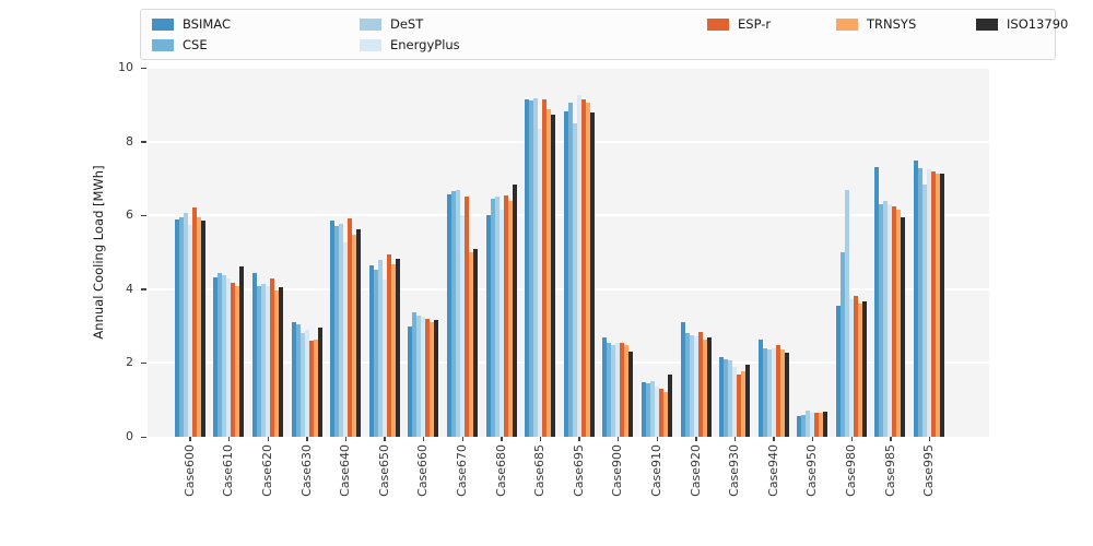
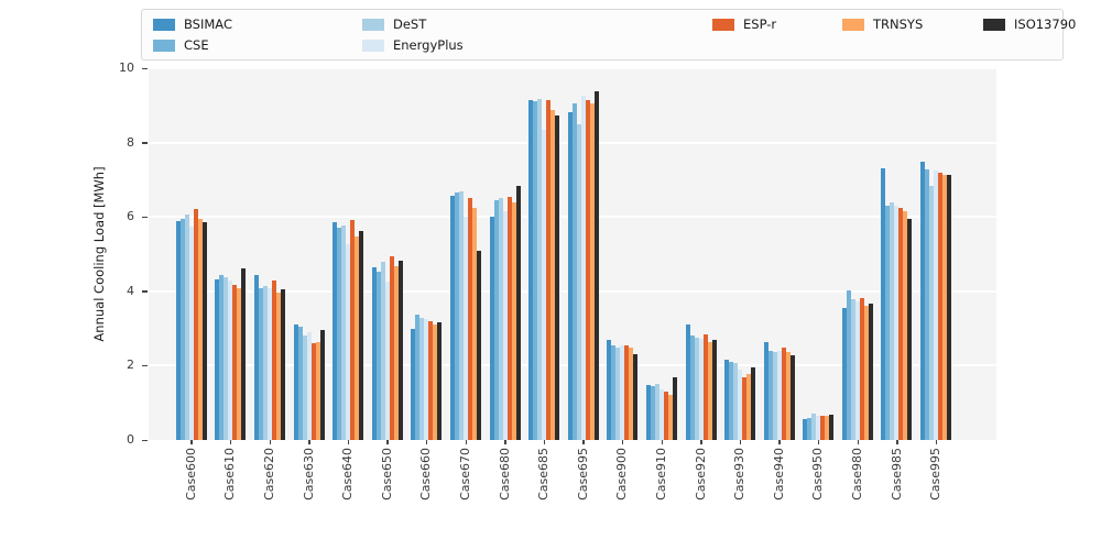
TRNSYS/Case670: 5.0 -> 6.2
ISO13790/Case695: 8.8 -> 9.4
CSE/Case980: 5.0 -> 4.0
DeST/Case980: 6.7 -> 3.8
